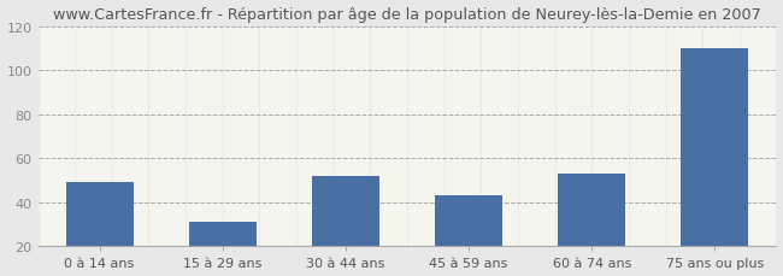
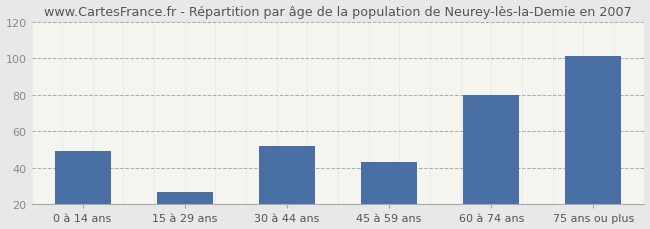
15 à 29 ans: 31 -> 27
60 à 74 ans: 53 -> 80
75 ans ou plus: 110 -> 101
